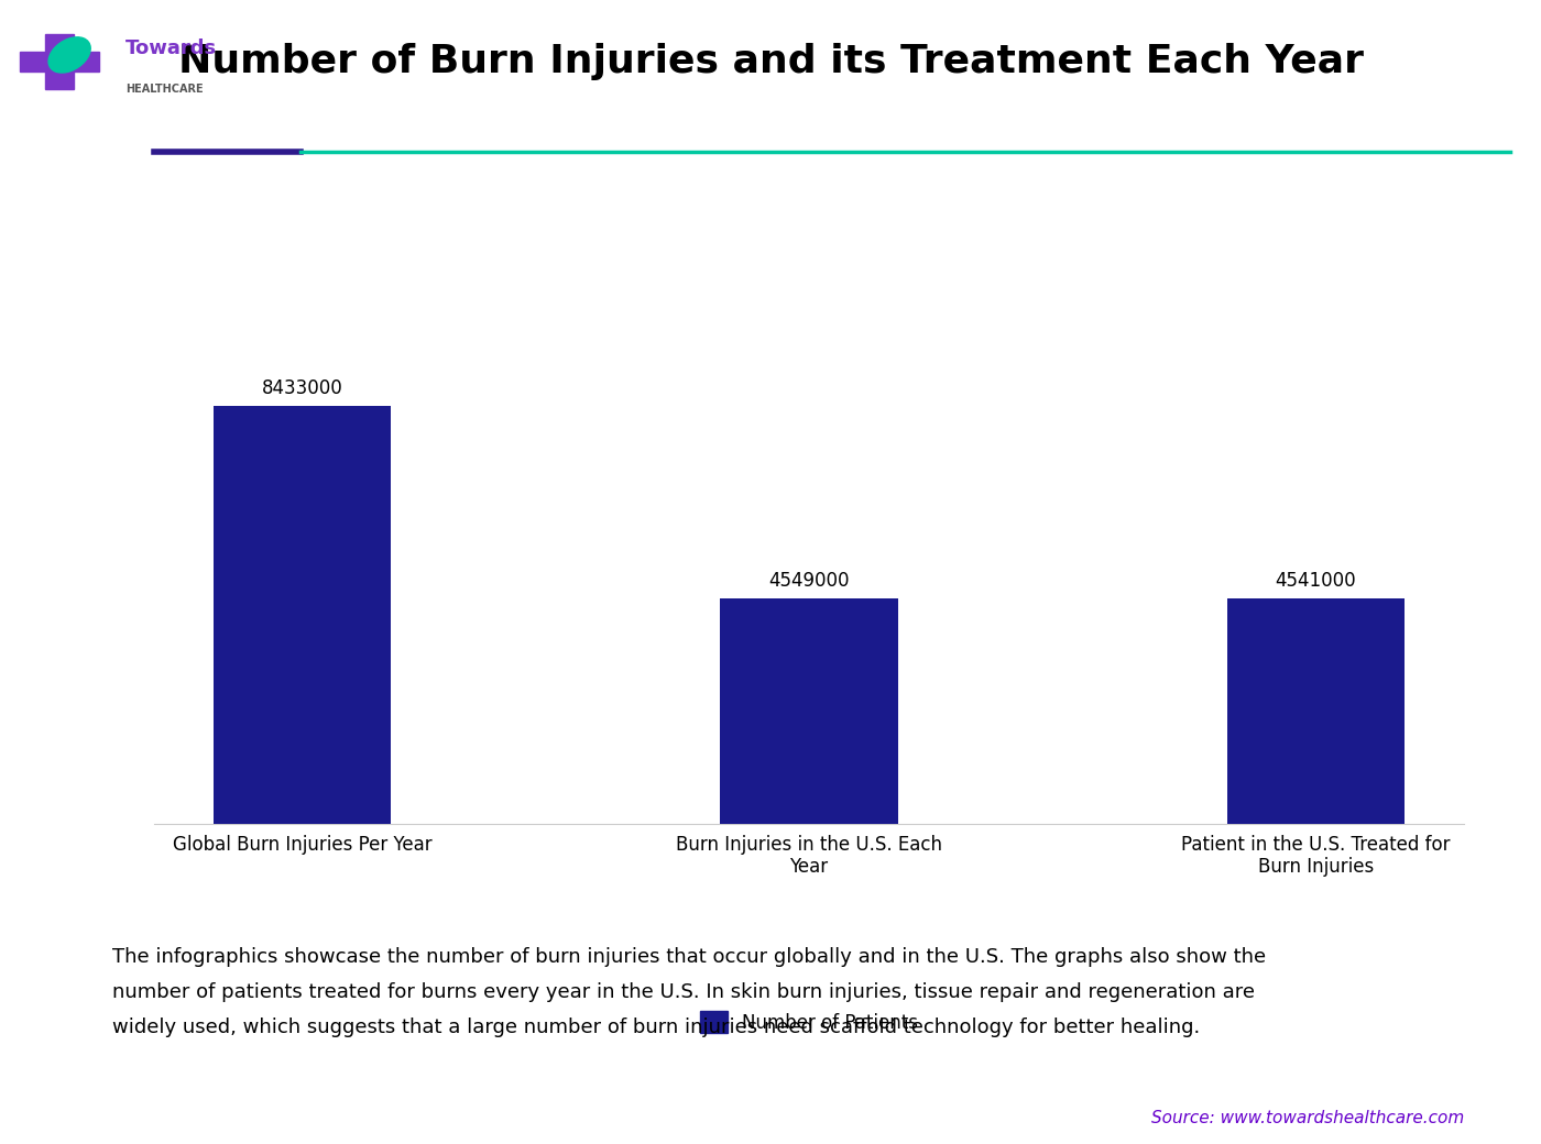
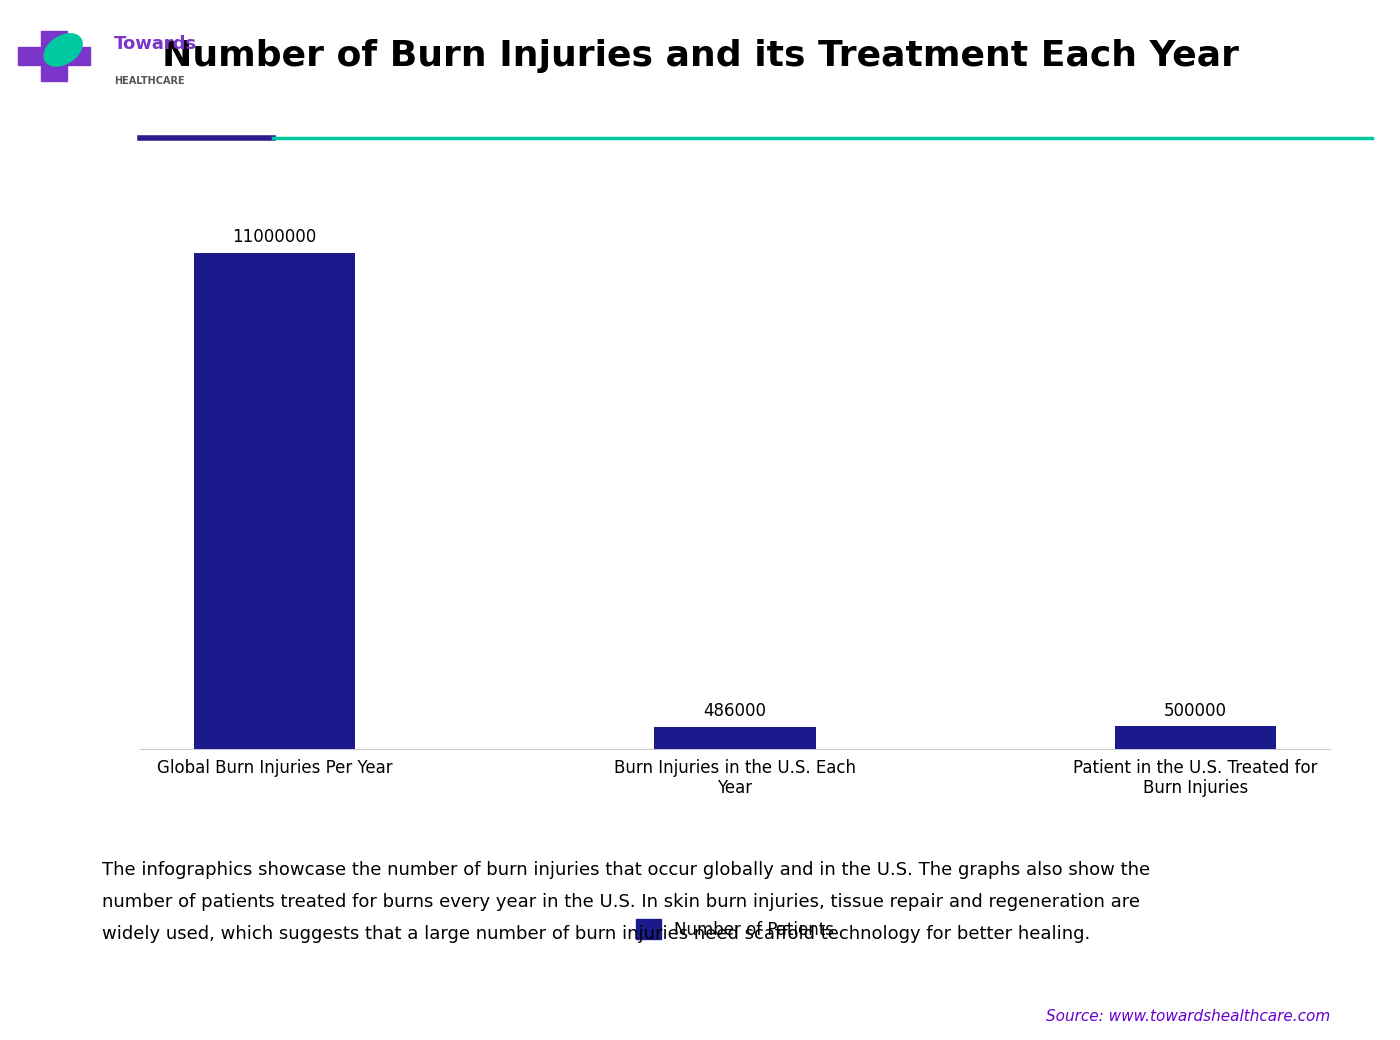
Global Burn Injuries Per Year: 8433000 -> 11000000
Burn Injuries in the U.S. Each Year: 4549000 -> 486000
Patient in the U.S. Treated for Burn Injuries: 4541000 -> 500000
